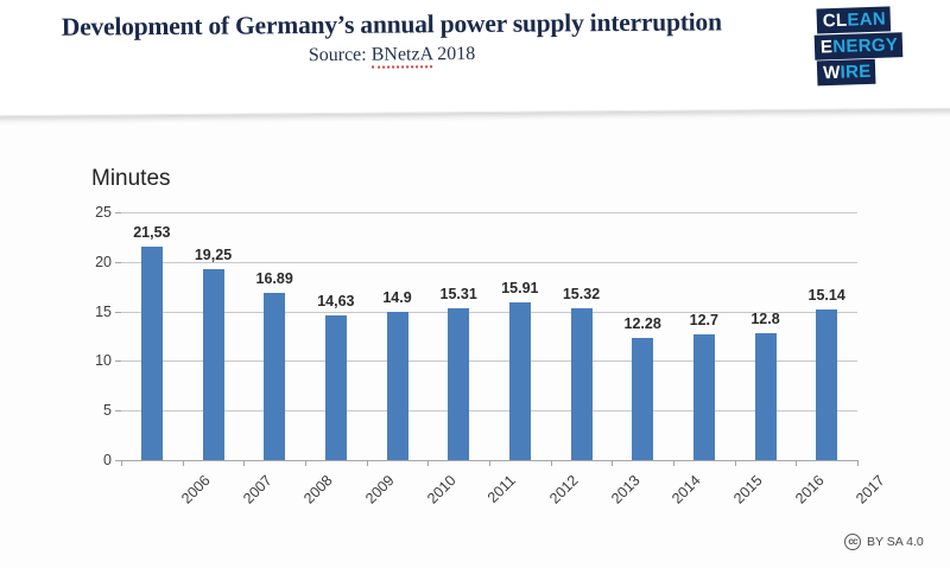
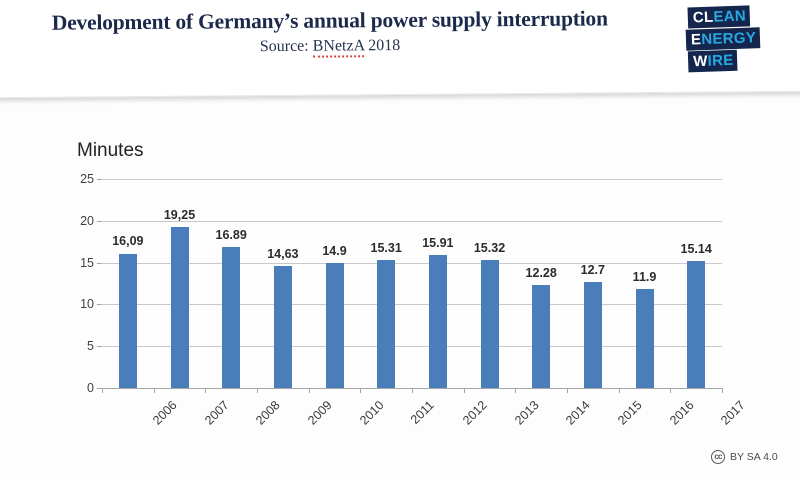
2006: 21,53 -> 16,09
2016: 12.8 -> 11.9
